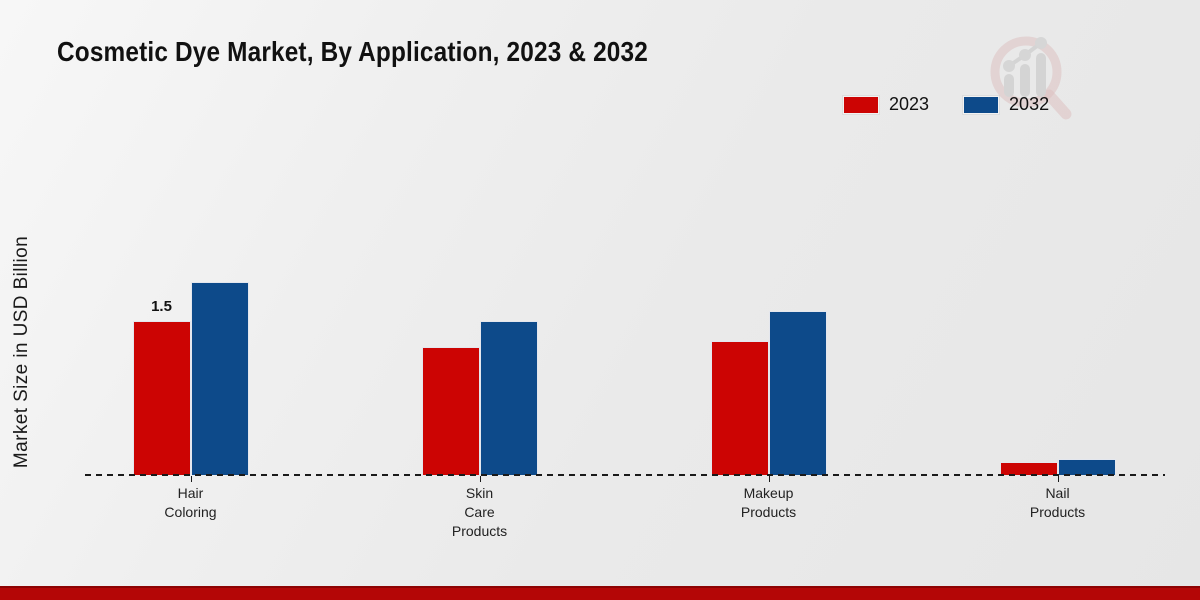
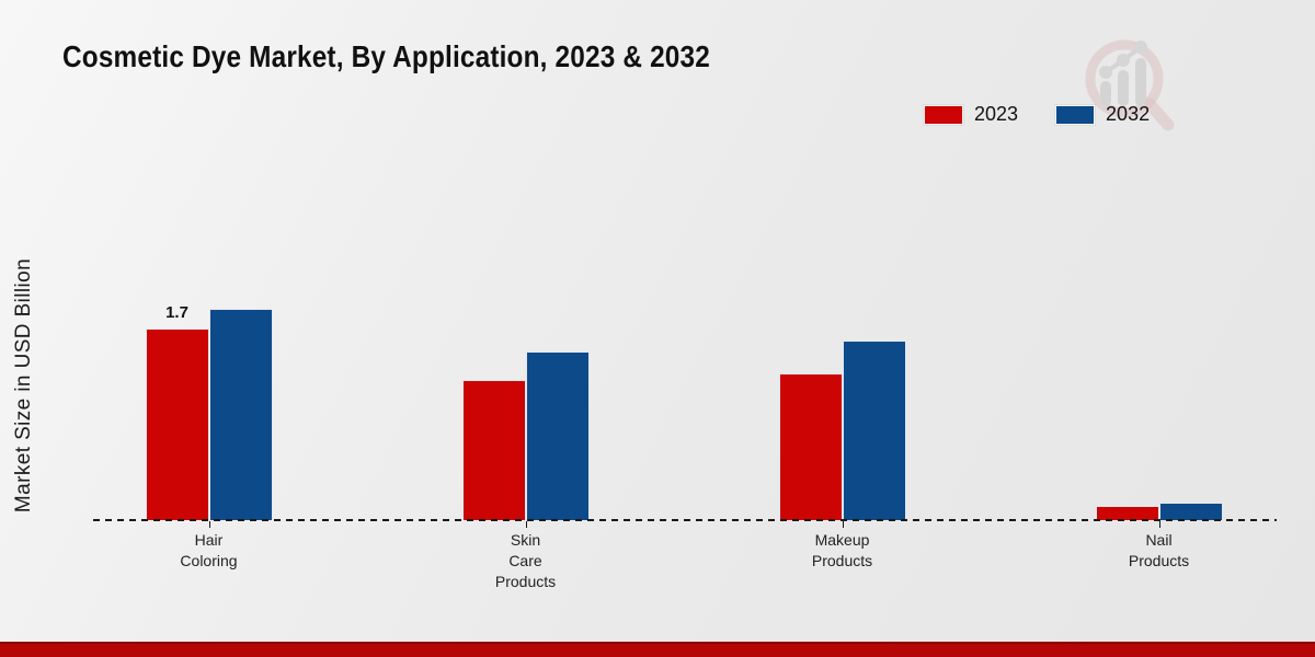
2023/Hair Coloring: 1.5 -> 1.7
